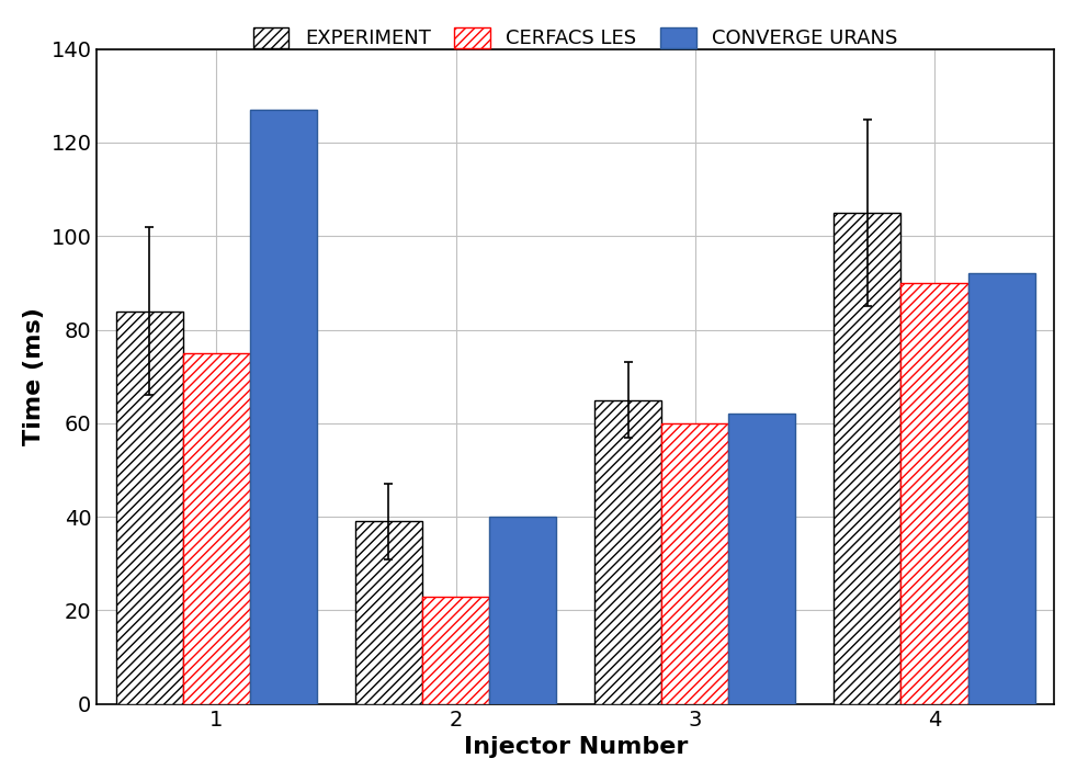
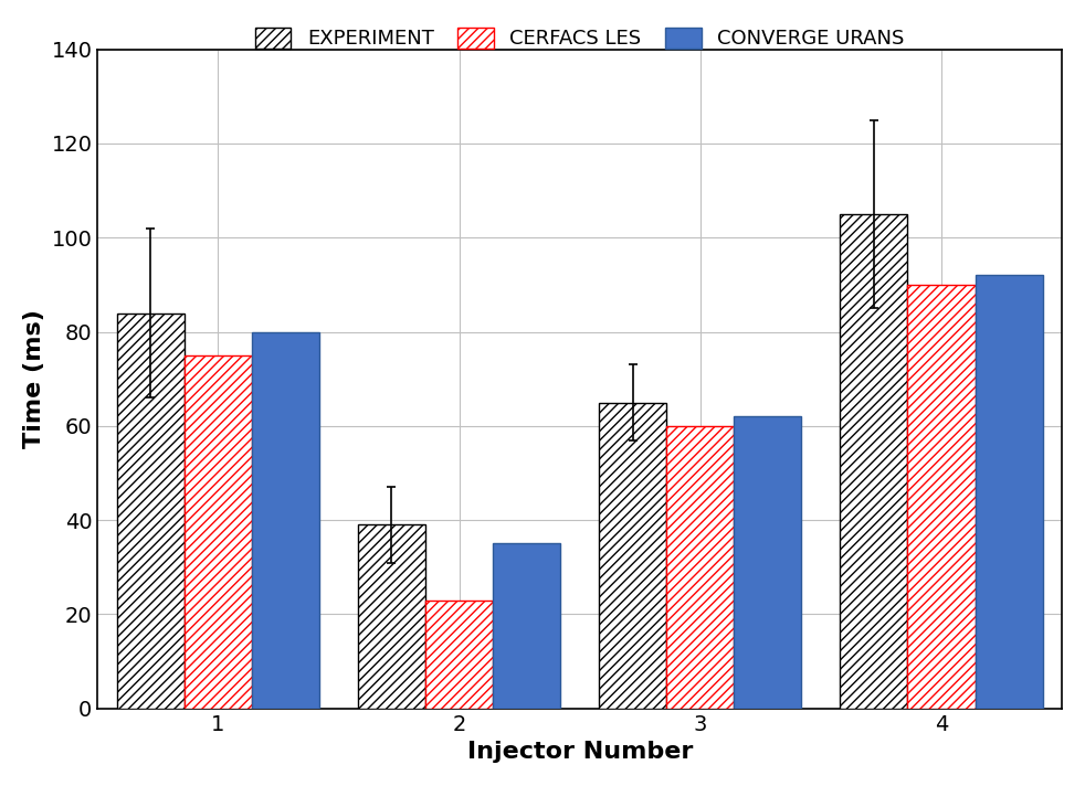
CONVERGE URANS/1: 127 -> 80
CONVERGE URANS/2: 40 -> 35
